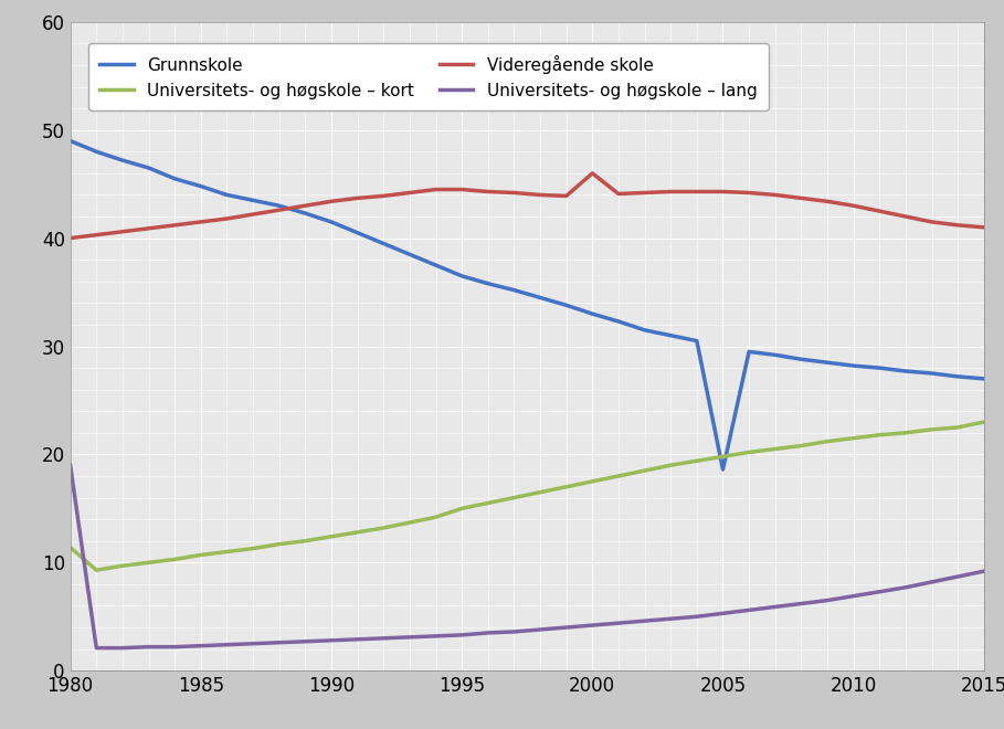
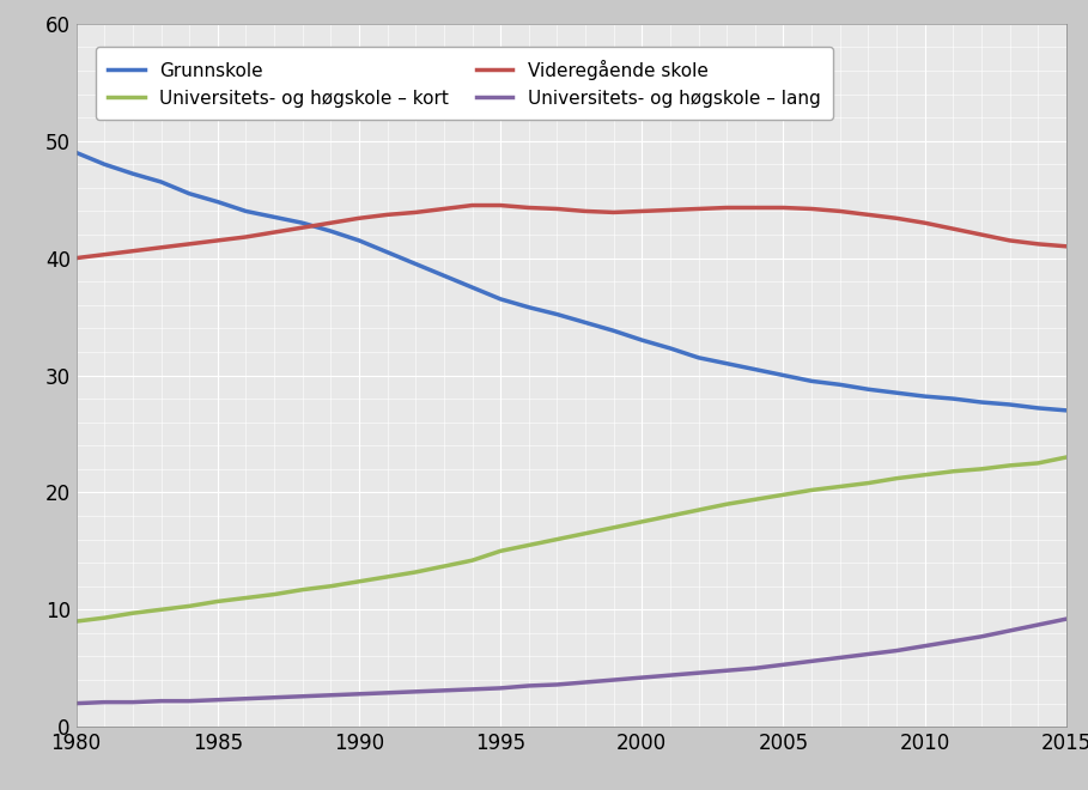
Universitets- og høgskole – kort/1980: 11.4 -> 9.0
Universitets- og høgskole – lang/1980: 19.0 -> 2.0
Videregående skole/2000: 46.0 -> 44.0
Grunnskole/2005: 18.6 -> 30.0
